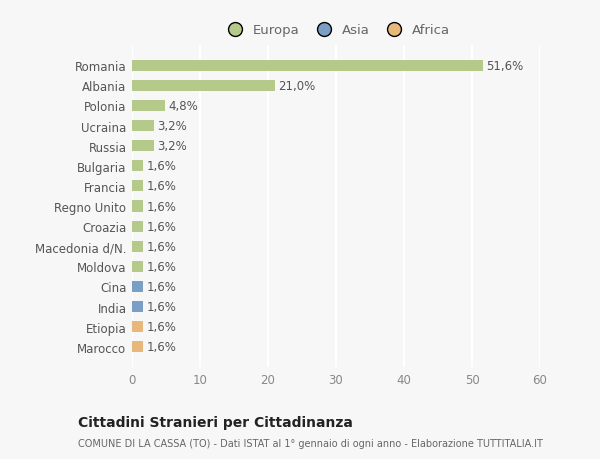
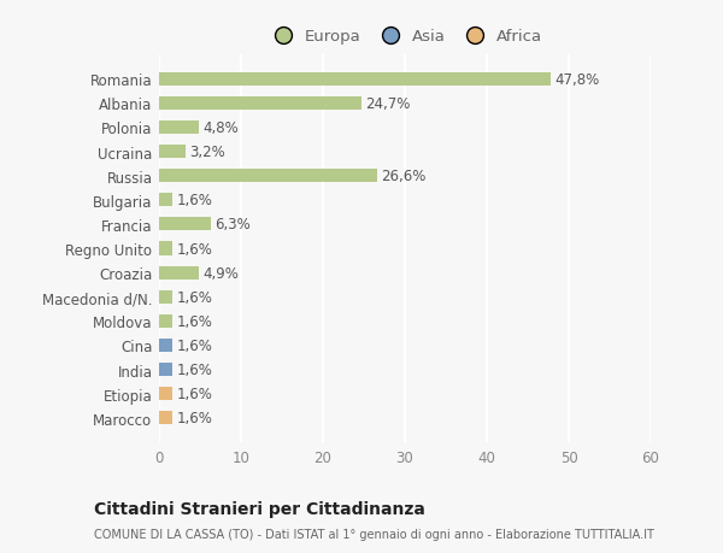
Romania: 51,6% -> 47,8%
Albania: 21,0% -> 24,7%
Russia: 3,2% -> 26,6%
Francia: 1,6% -> 6,3%
Croazia: 1,6% -> 4,9%
